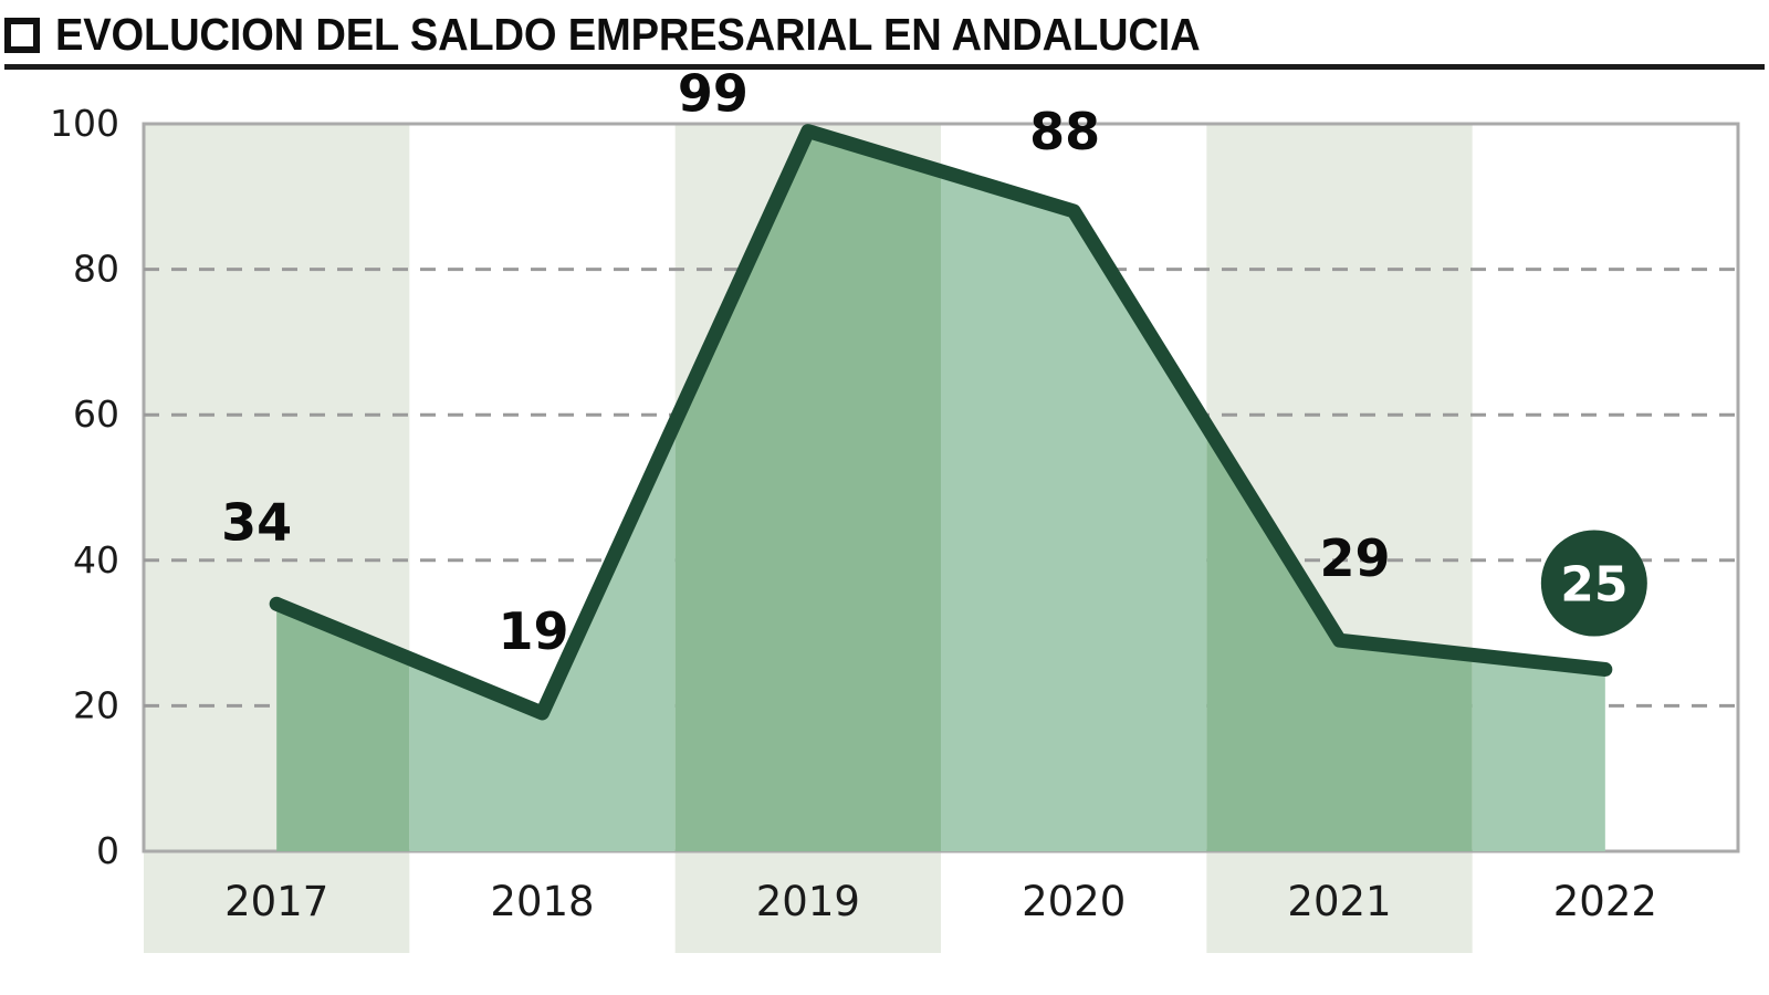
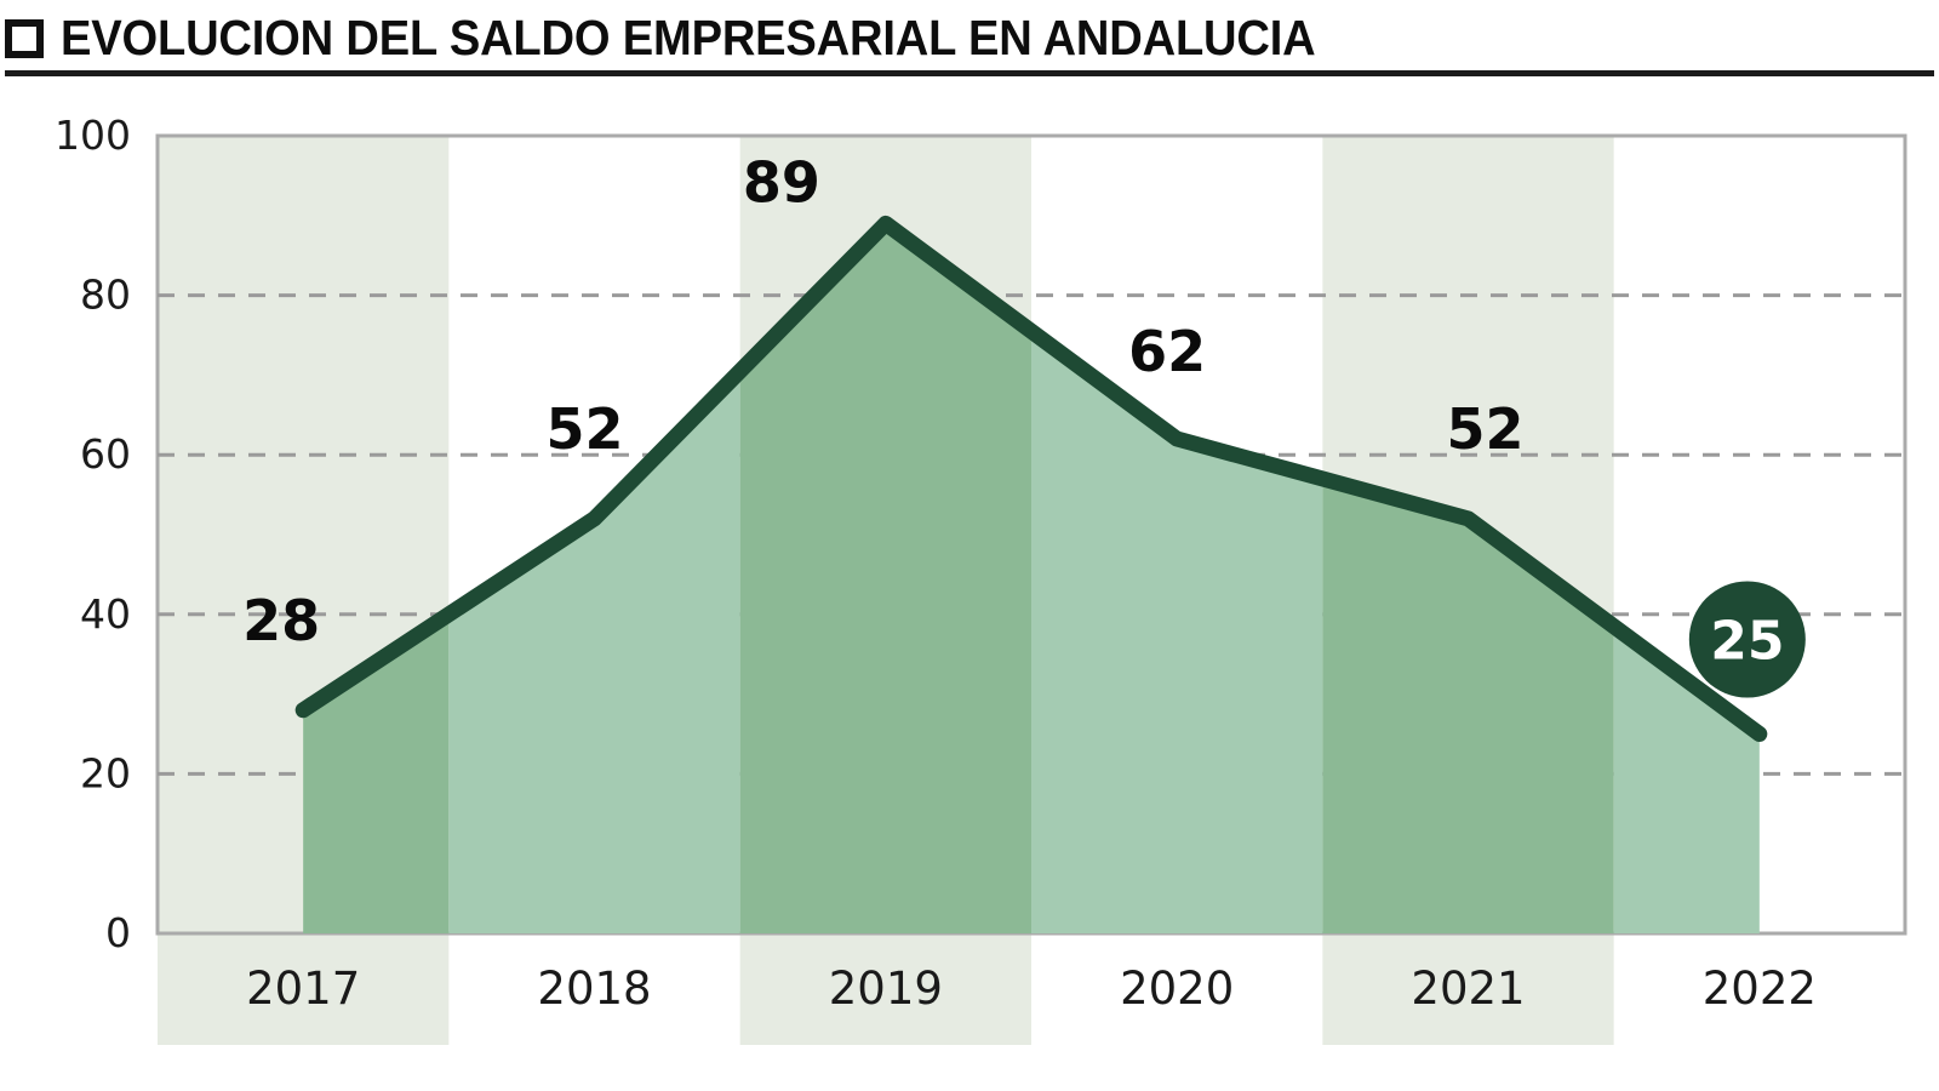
2017: 34 -> 28
2018: 19 -> 52
2019: 99 -> 89
2020: 88 -> 62
2021: 29 -> 52
